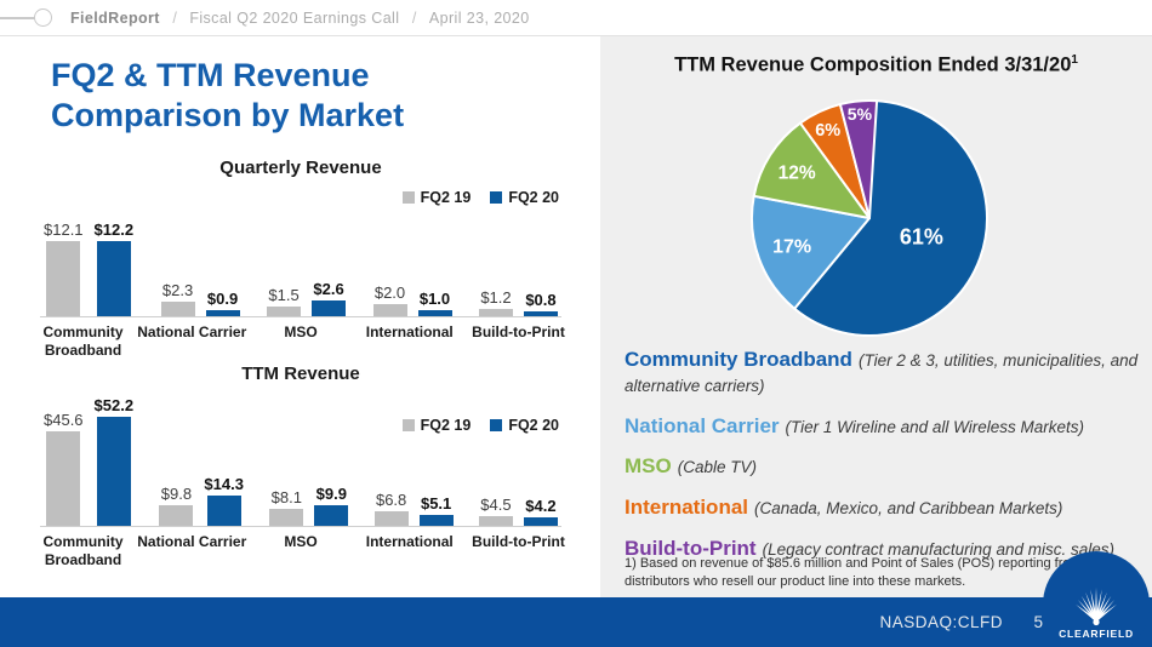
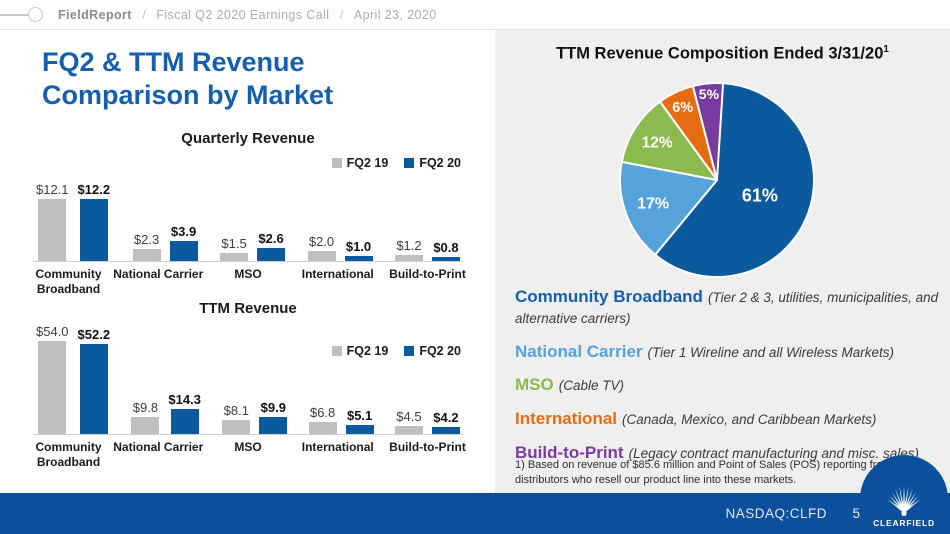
Quarterly Revenue/FQ2 20/National Carrier: $0.9 -> $3.9
TTM Revenue/FQ2 19/Community Broadband: $45.6 -> $54.0
